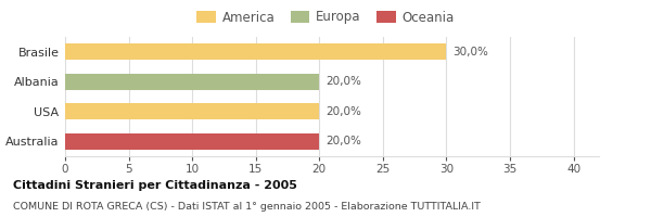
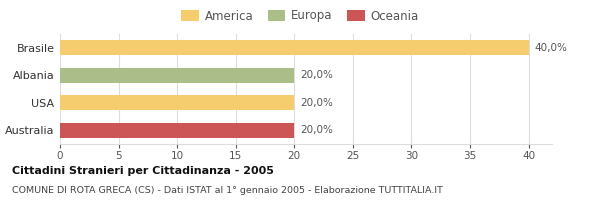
Brasile: 30,0% -> 40,0%
